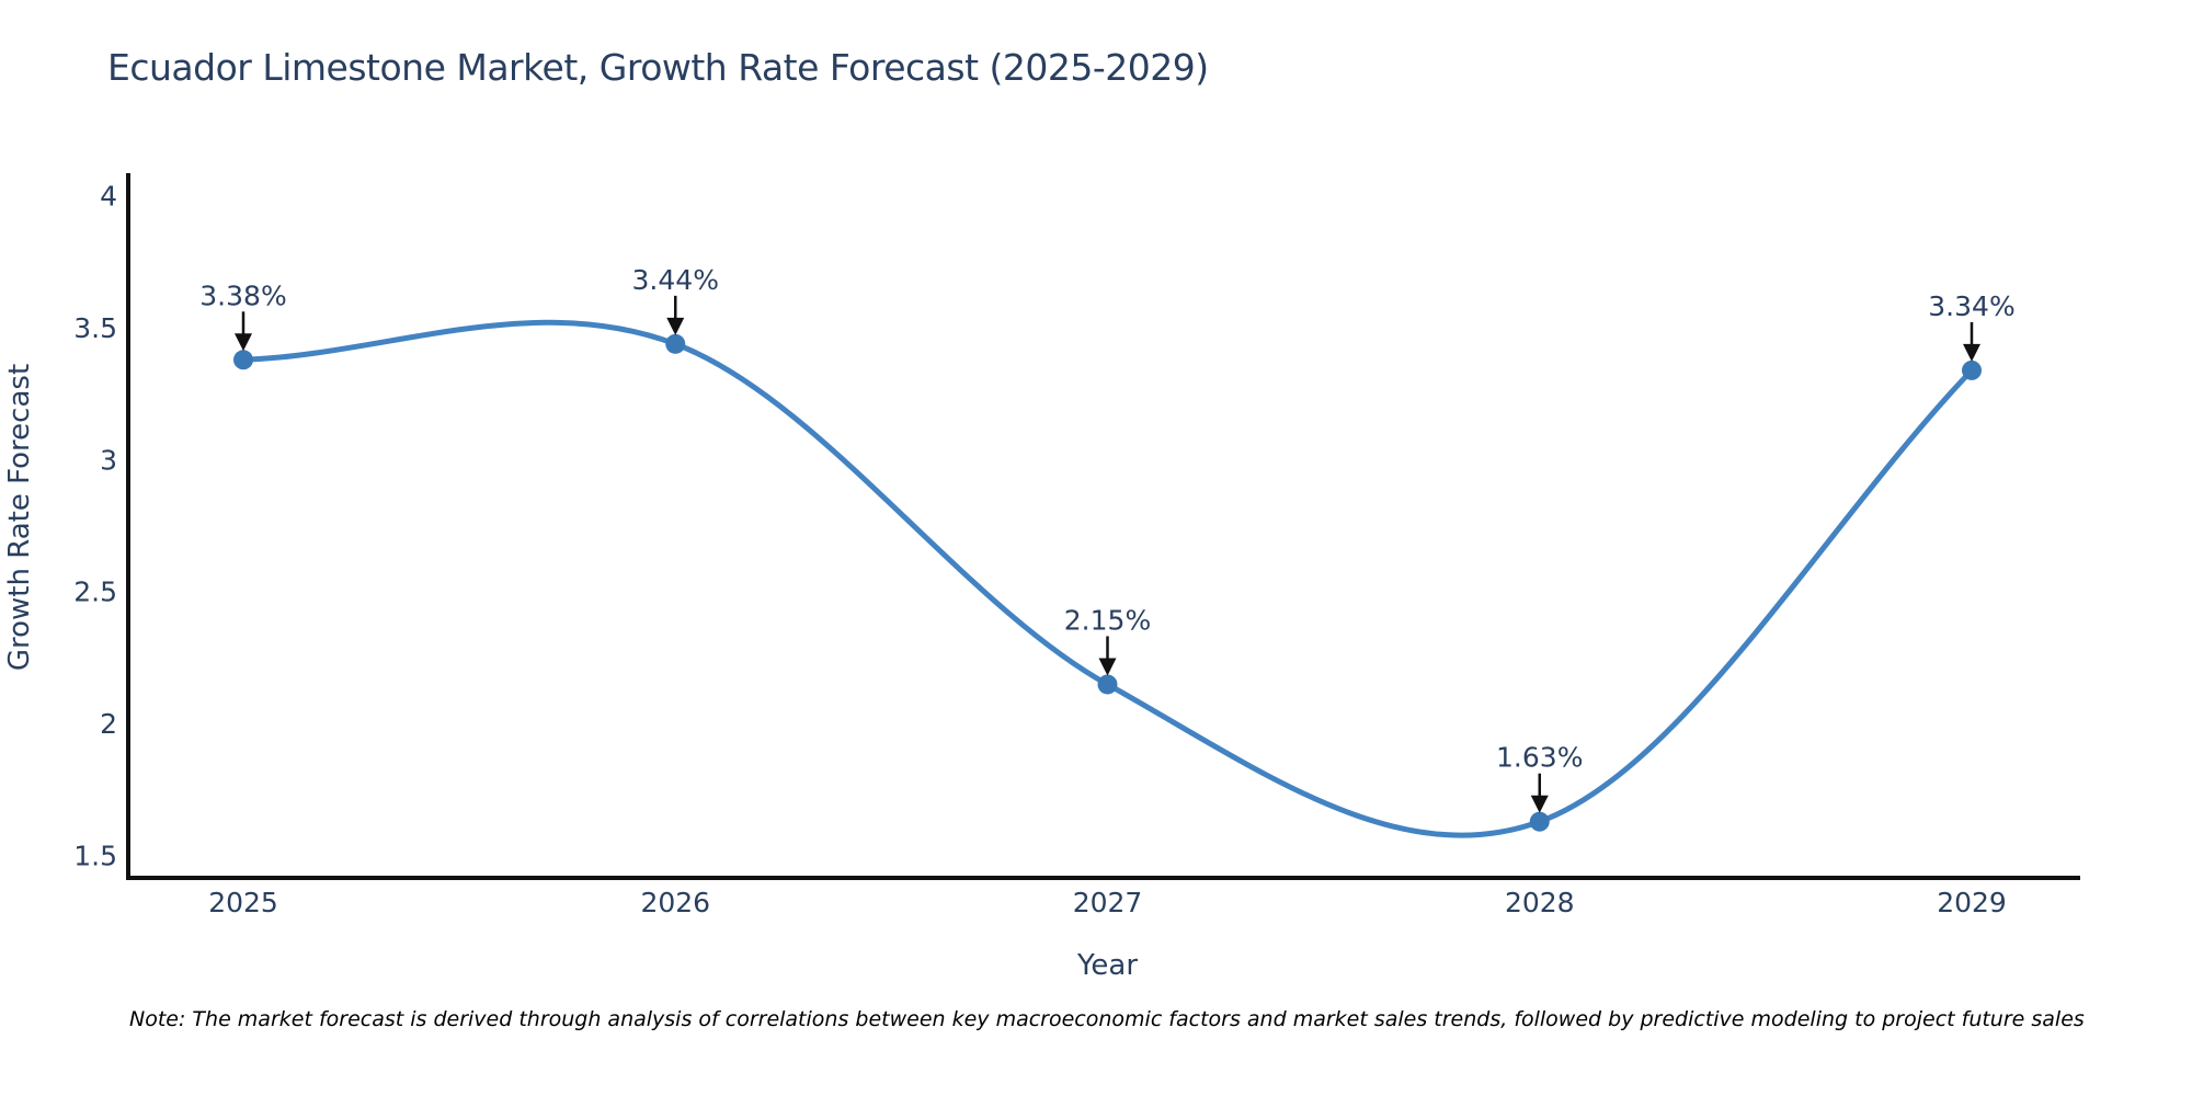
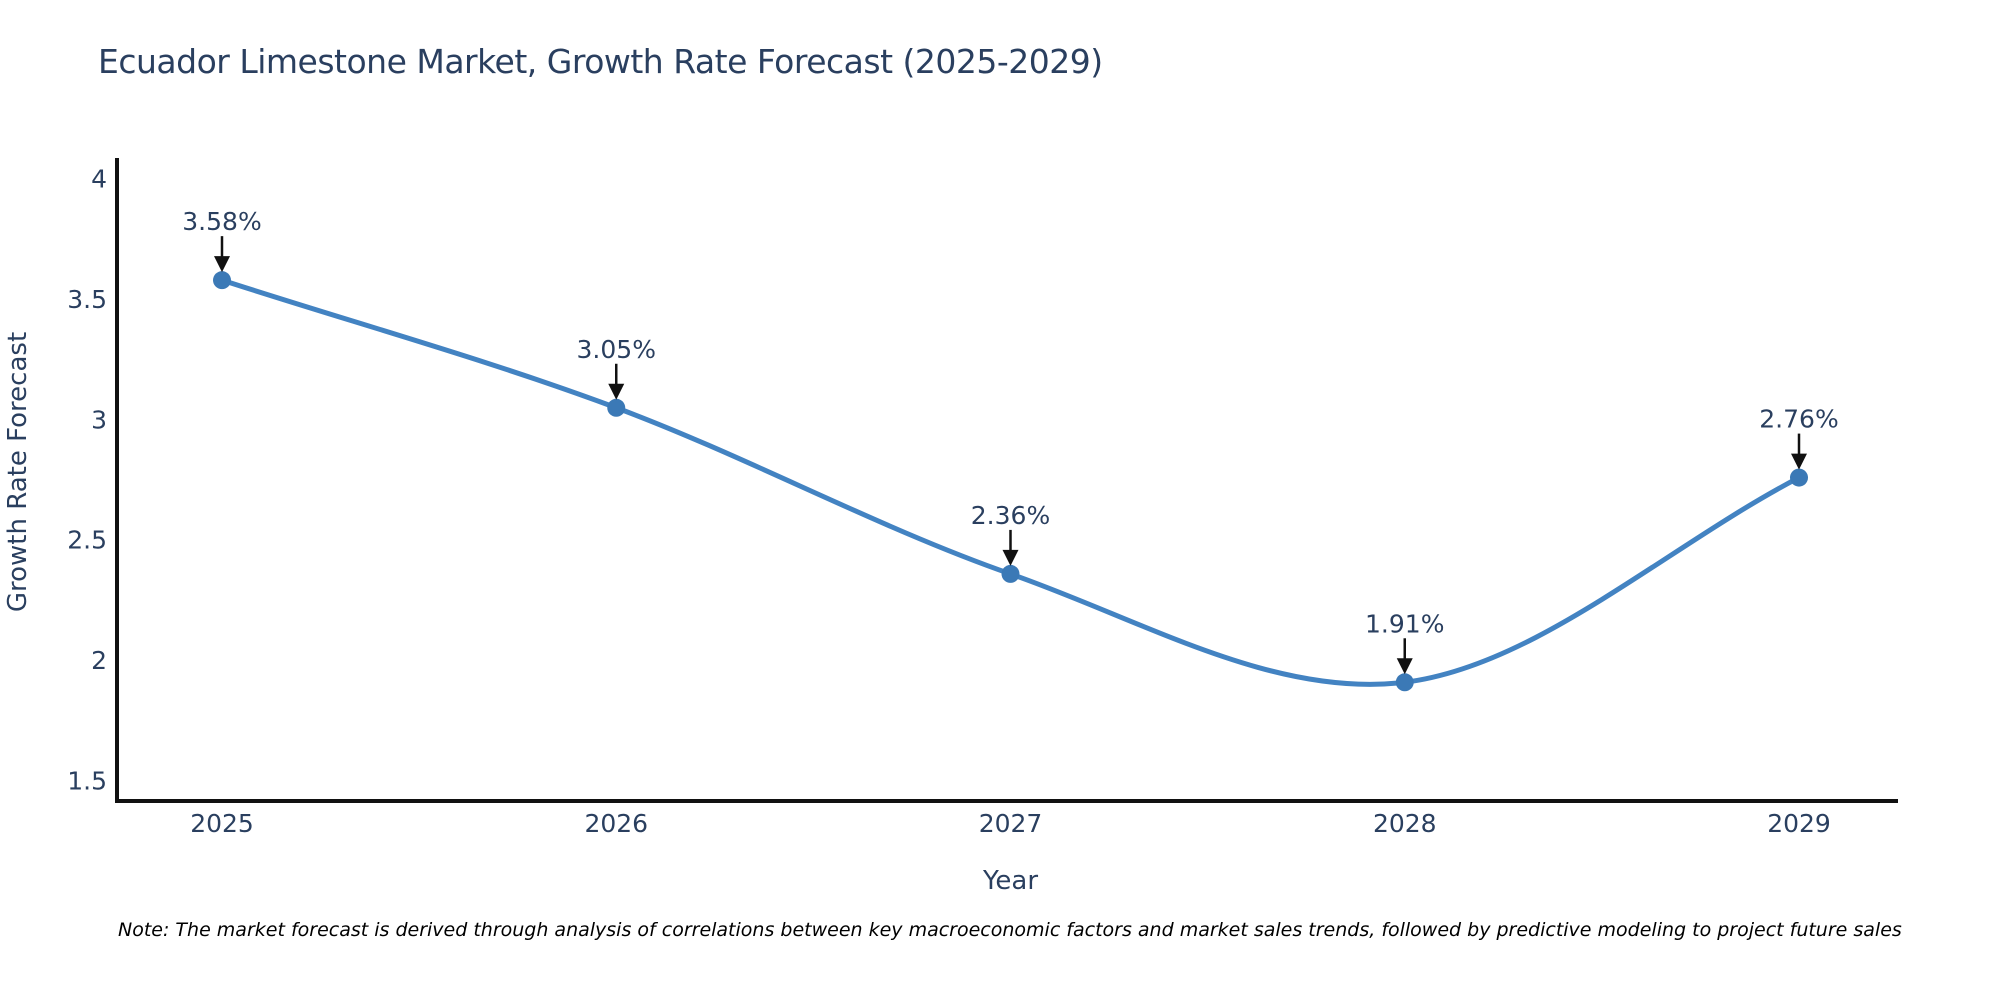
2025: 3.38% -> 3.58%
2026: 3.44% -> 3.05%
2027: 2.15% -> 2.36%
2028: 1.63% -> 1.91%
2029: 3.34% -> 2.76%
